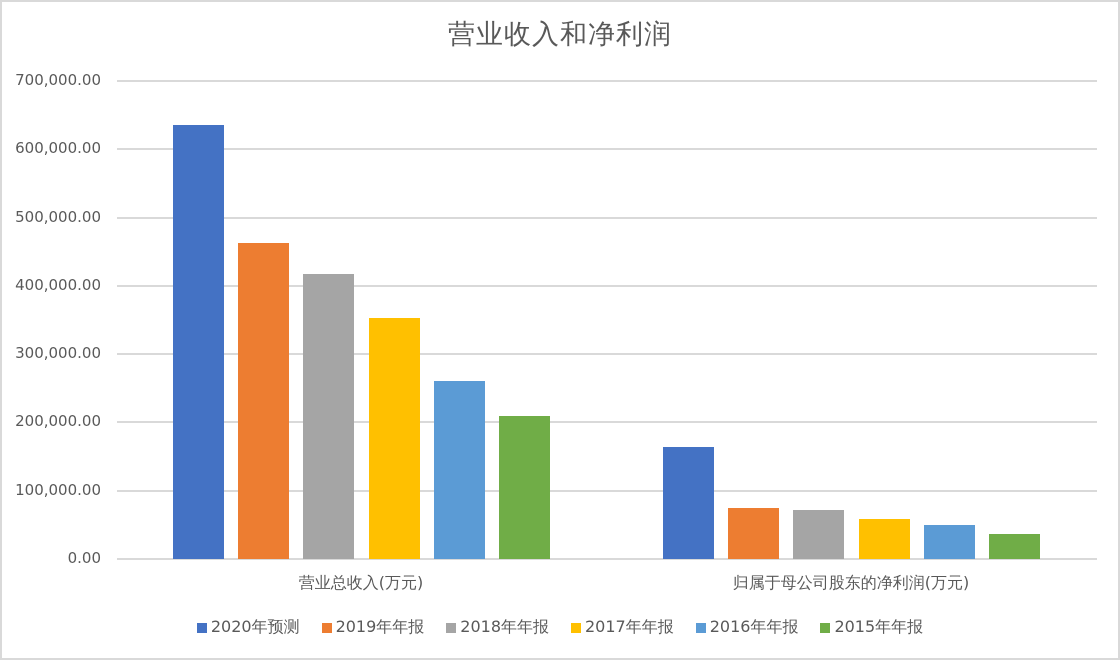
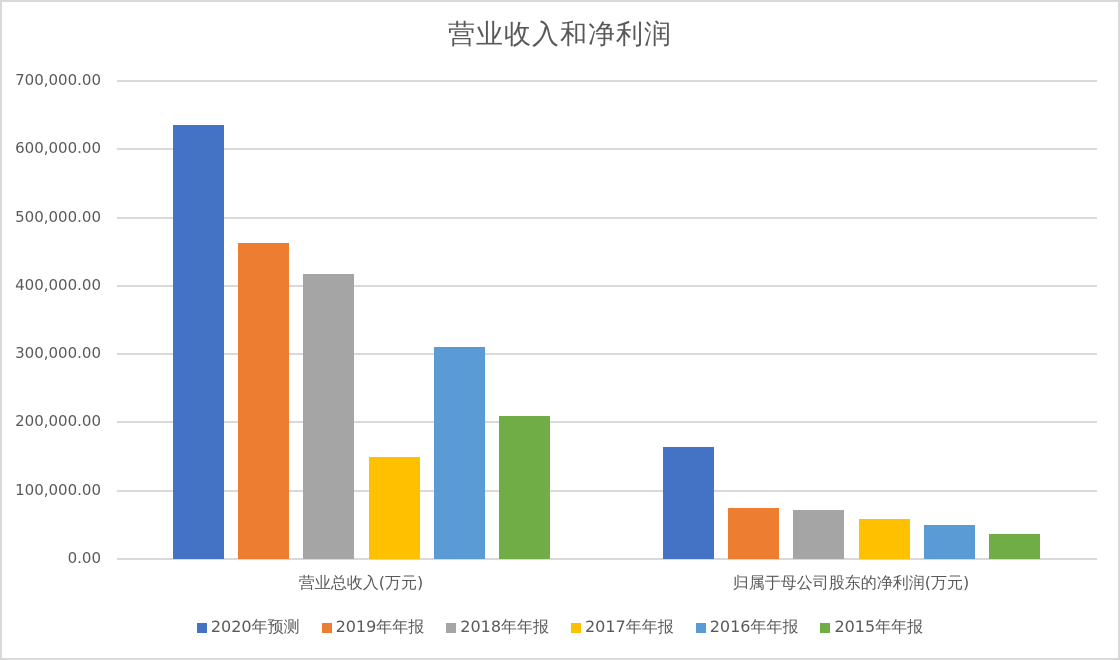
2017年年报/营业总收入(万元): 350000 -> 150000
2016年年报/营业总收入(万元): 260000 -> 310000
